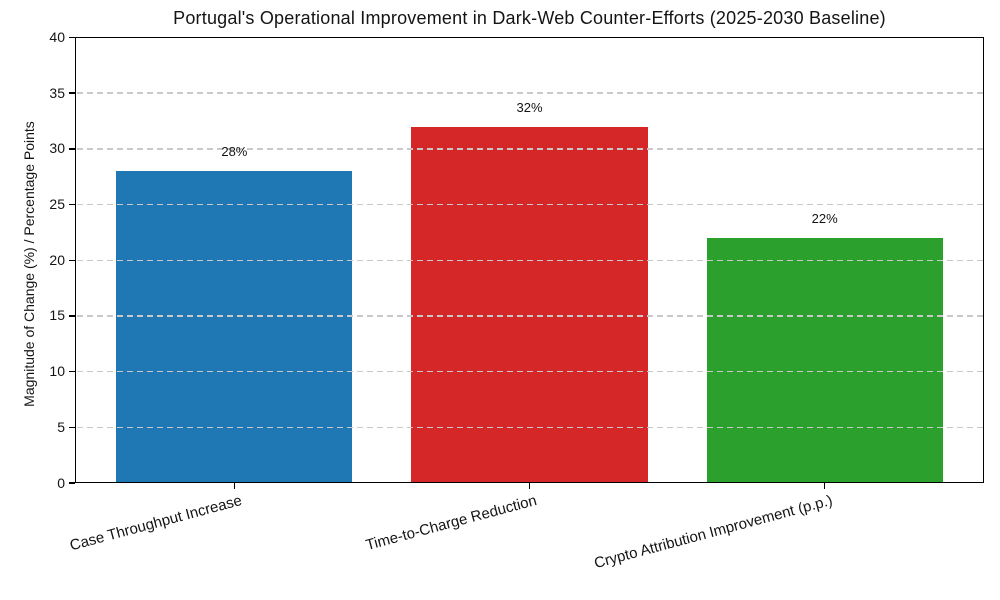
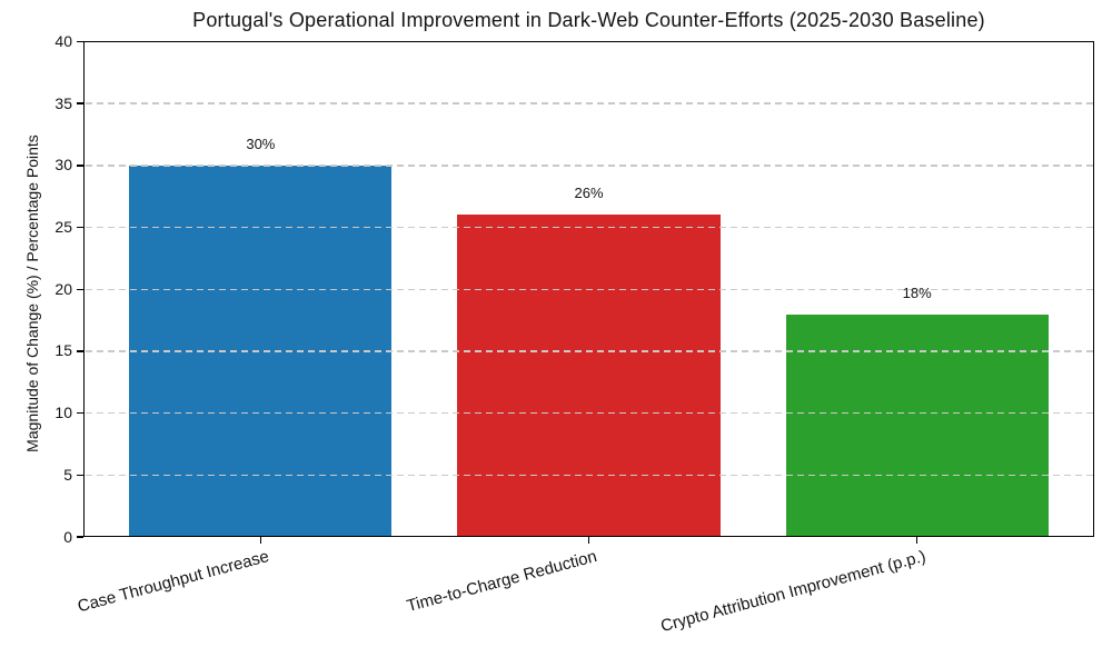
Case Throughput Increase: 28% -> 30%
Time-to-Charge Reduction: 32% -> 26%
Crypto Attribution Improvement (p.p.): 22% -> 18%
